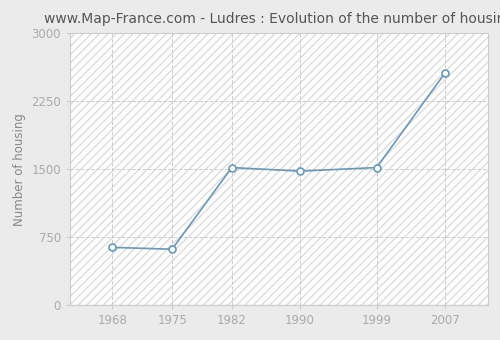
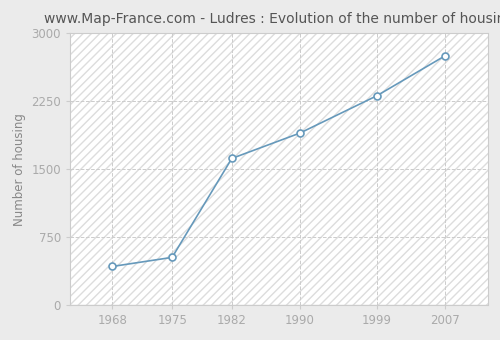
1968: 640 -> 430
1975: 620 -> 530
1982: 1520 -> 1620
1990: 1480 -> 1900
1999: 1520 -> 2310
2007: 2560 -> 2750
